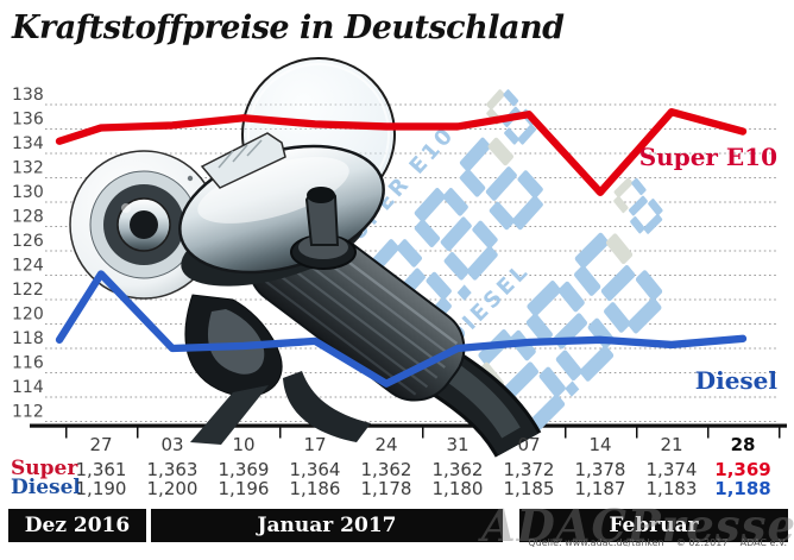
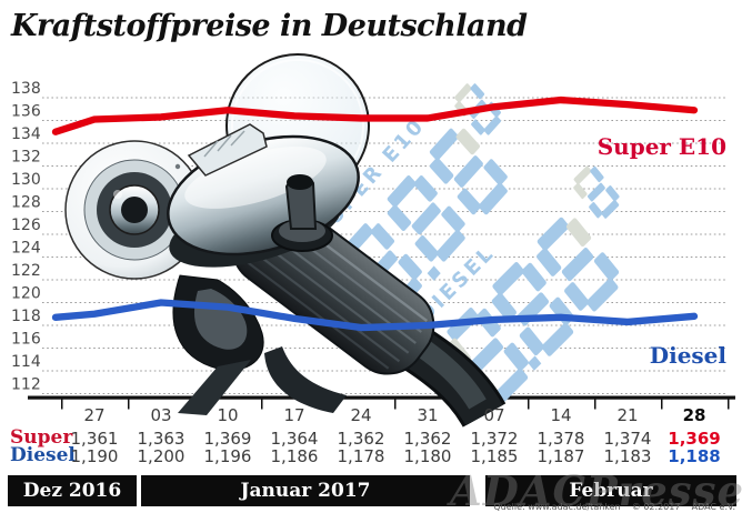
Diesel/27: 124.1 -> 119.0
Diesel/03: 118.0 -> 120.0
Diesel/10: 118.2 -> 119.6
Diesel/24: 115.1 -> 117.8
Super E10/14: 130.8 -> 137.8
Super E10/28: 135.8 -> 136.9
